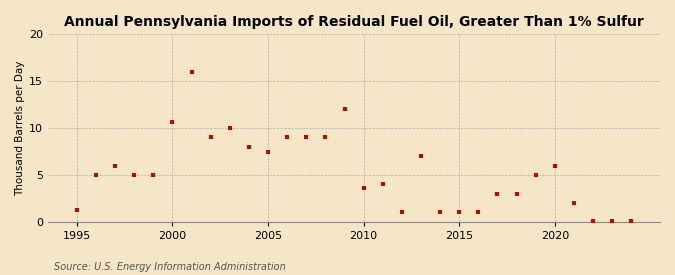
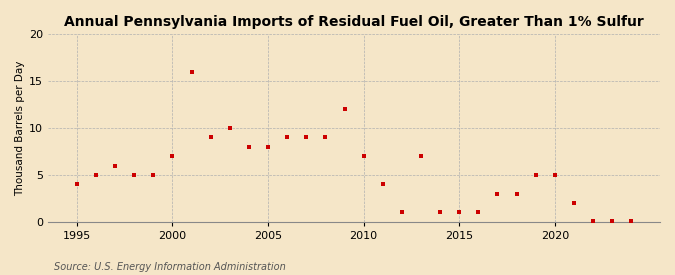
1995: 1.2 -> 4.0
2000: 10.6 -> 7.0
2005: 7.4 -> 8.0
2010: 3.6 -> 7.0
2020: 6.0 -> 5.0
